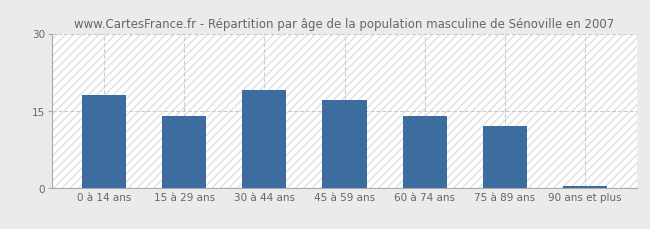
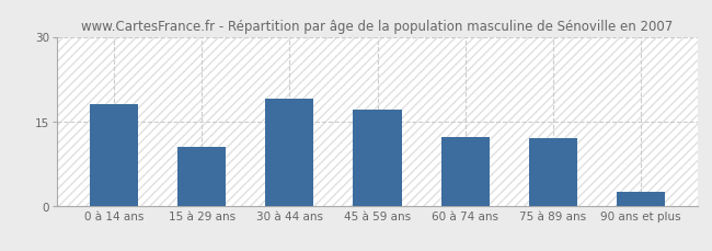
15 à 29 ans: 14.0 -> 10.4
60 à 74 ans: 14.0 -> 12.2
90 ans et plus: 0.3 -> 2.4
